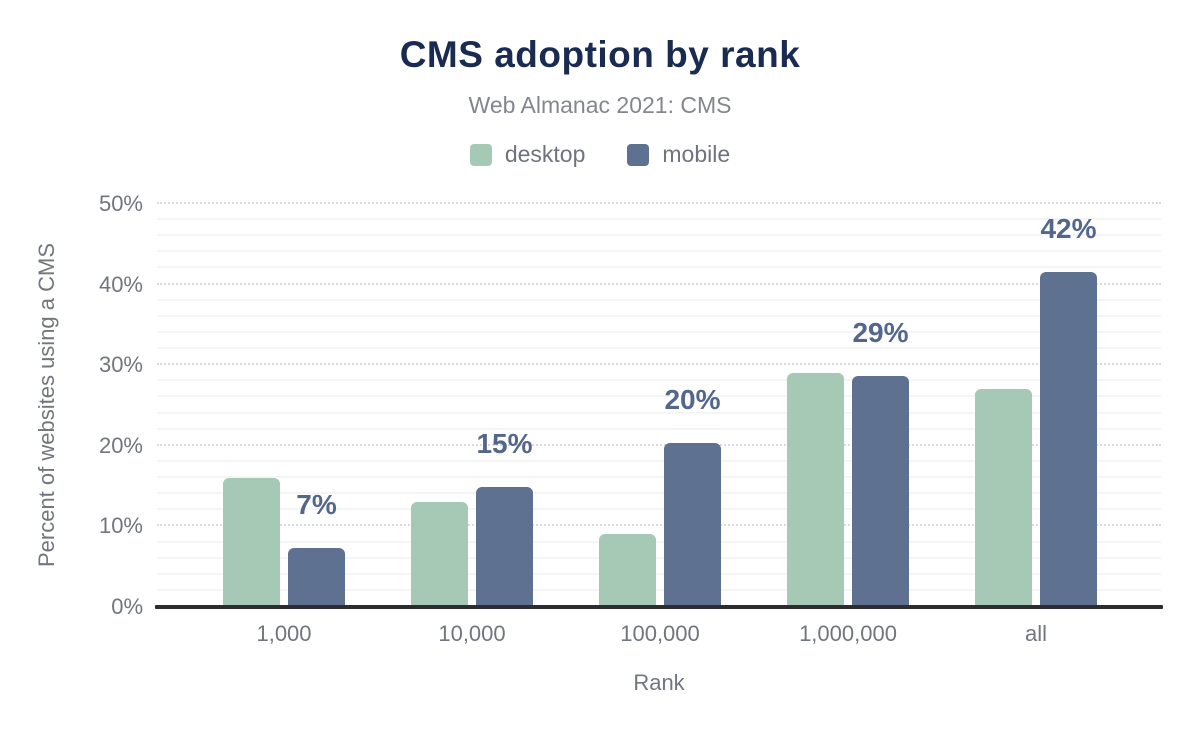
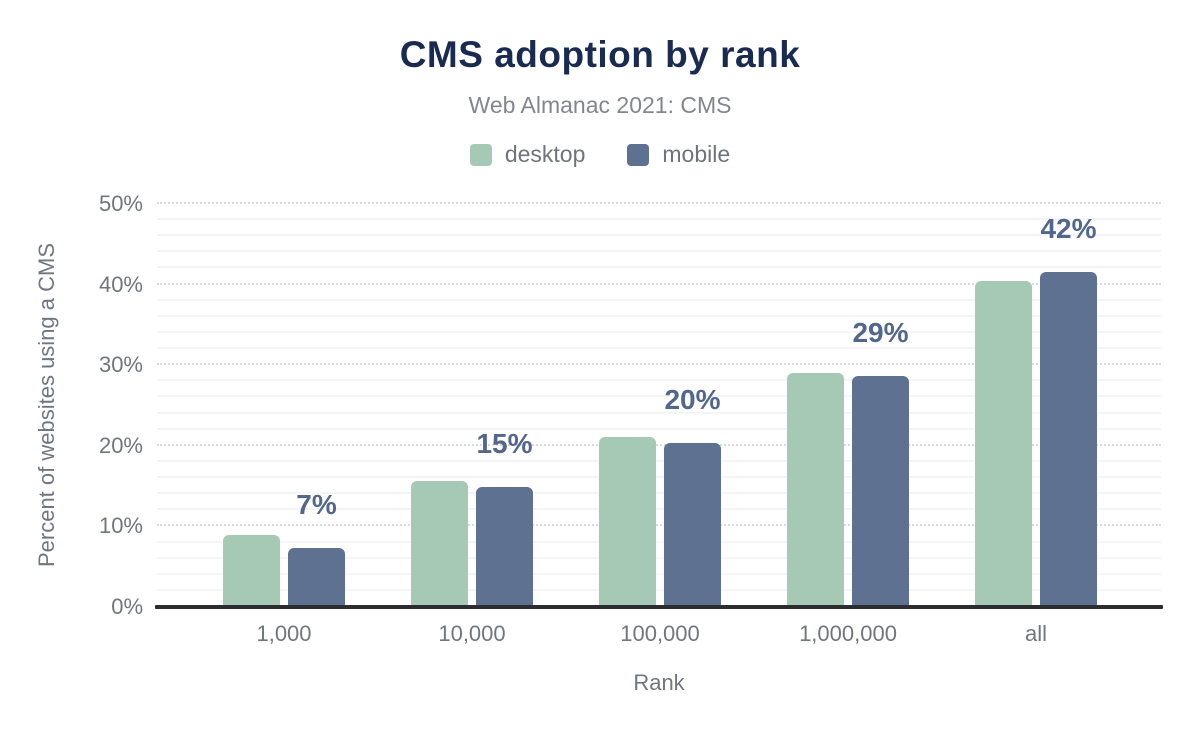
desktop/1,000: 16% -> 9%
desktop/10,000: 13% -> 16%
desktop/100,000: 9% -> 21%
desktop/all: 27% -> 40%
